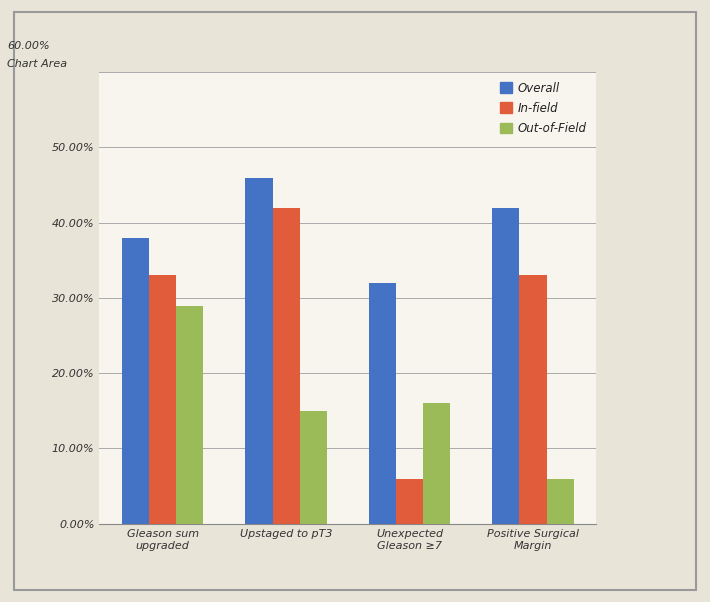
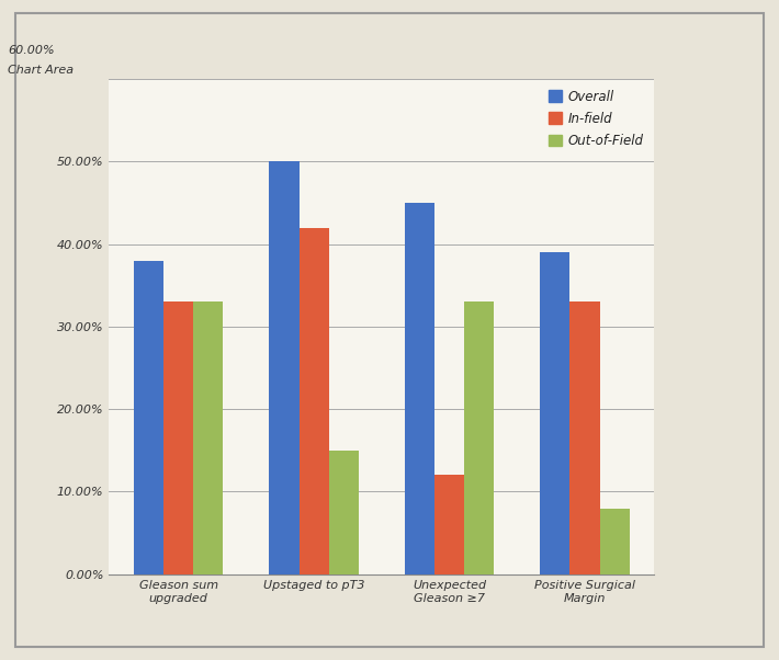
Out-of-Field/Gleason sum upgraded: 29% -> 33%
Overall/Upstaged to pT3: 46% -> 50%
Overall/Unexpected Gleason ≥7: 32% -> 45%
In-field/Unexpected Gleason ≥7: 6% -> 12%
Out-of-Field/Unexpected Gleason ≥7: 16% -> 33%
Overall/Positive Surgical Margin: 42% -> 39%
Out-of-Field/Positive Surgical Margin: 6% -> 8%
